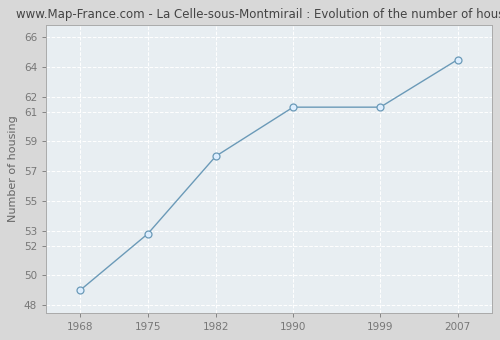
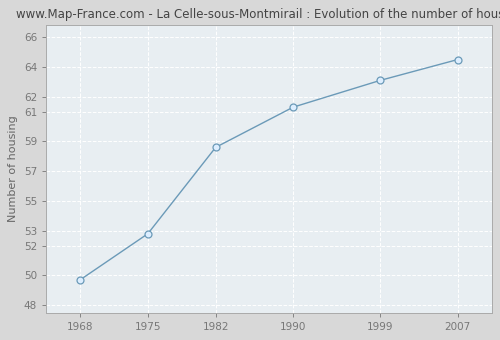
1968: 49.0 -> 49.7
1982: 58.0 -> 58.6
1999: 61.3 -> 63.1
